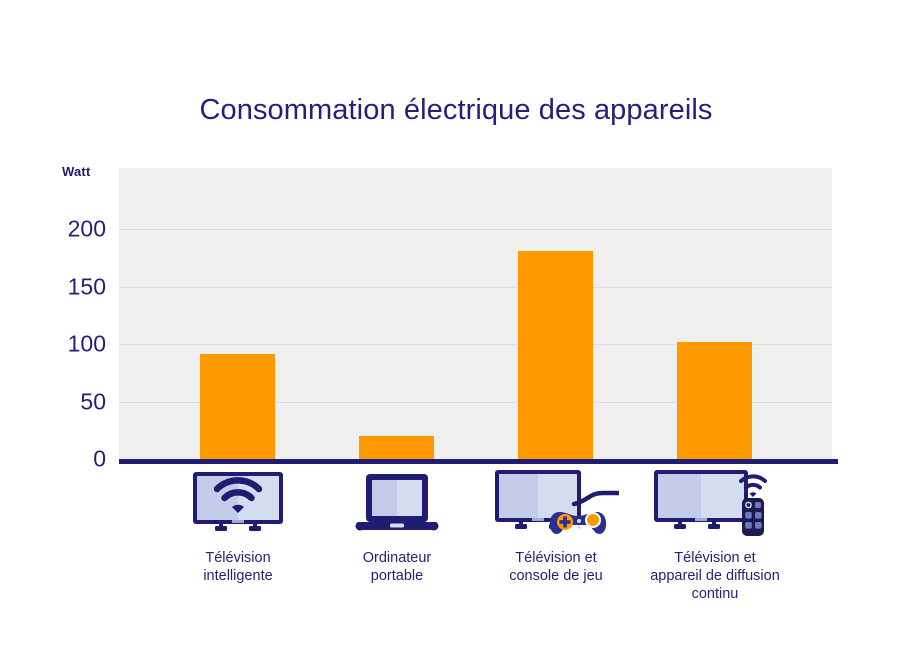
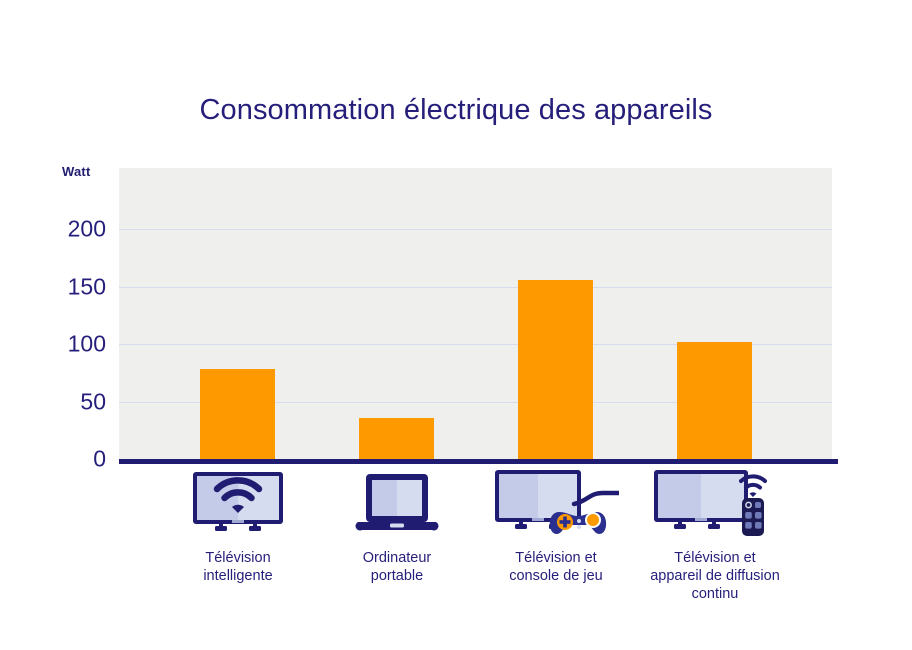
Télévision intelligente: 82 -> 70
Ordinateur portable: 18 -> 32
Télévision et console de jeu: 162 -> 140
